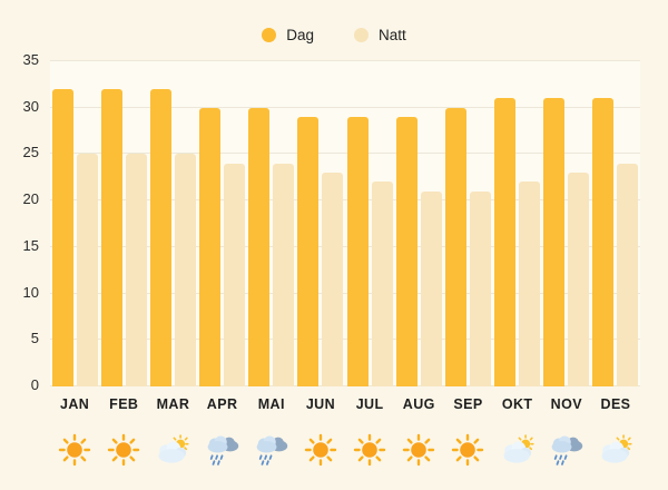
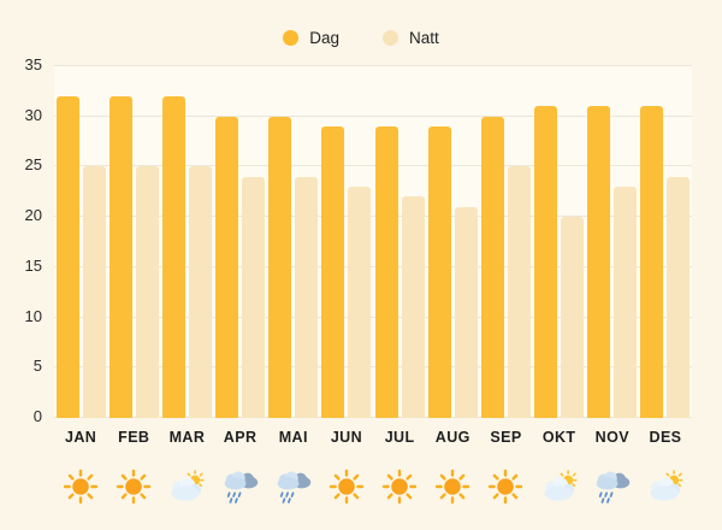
Natt/SEP: 21 -> 25
Natt/OKT: 22 -> 20
